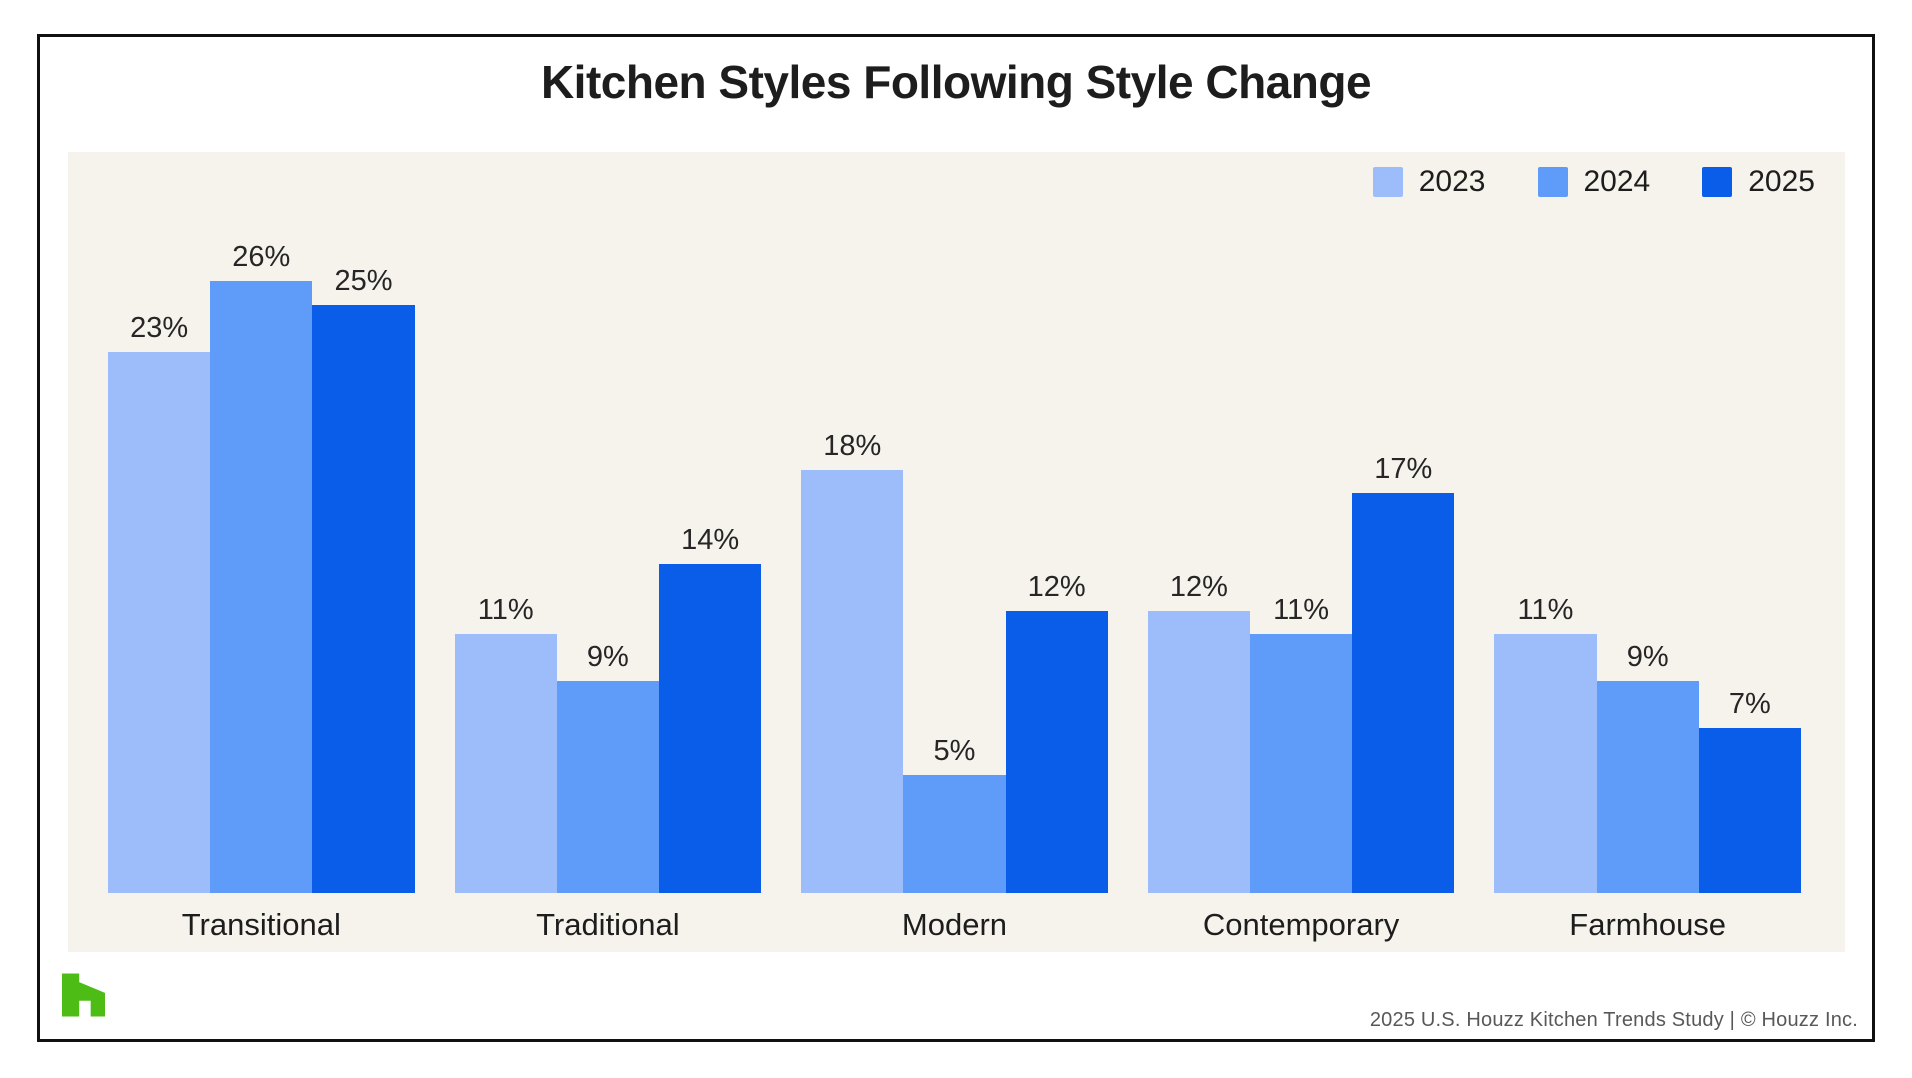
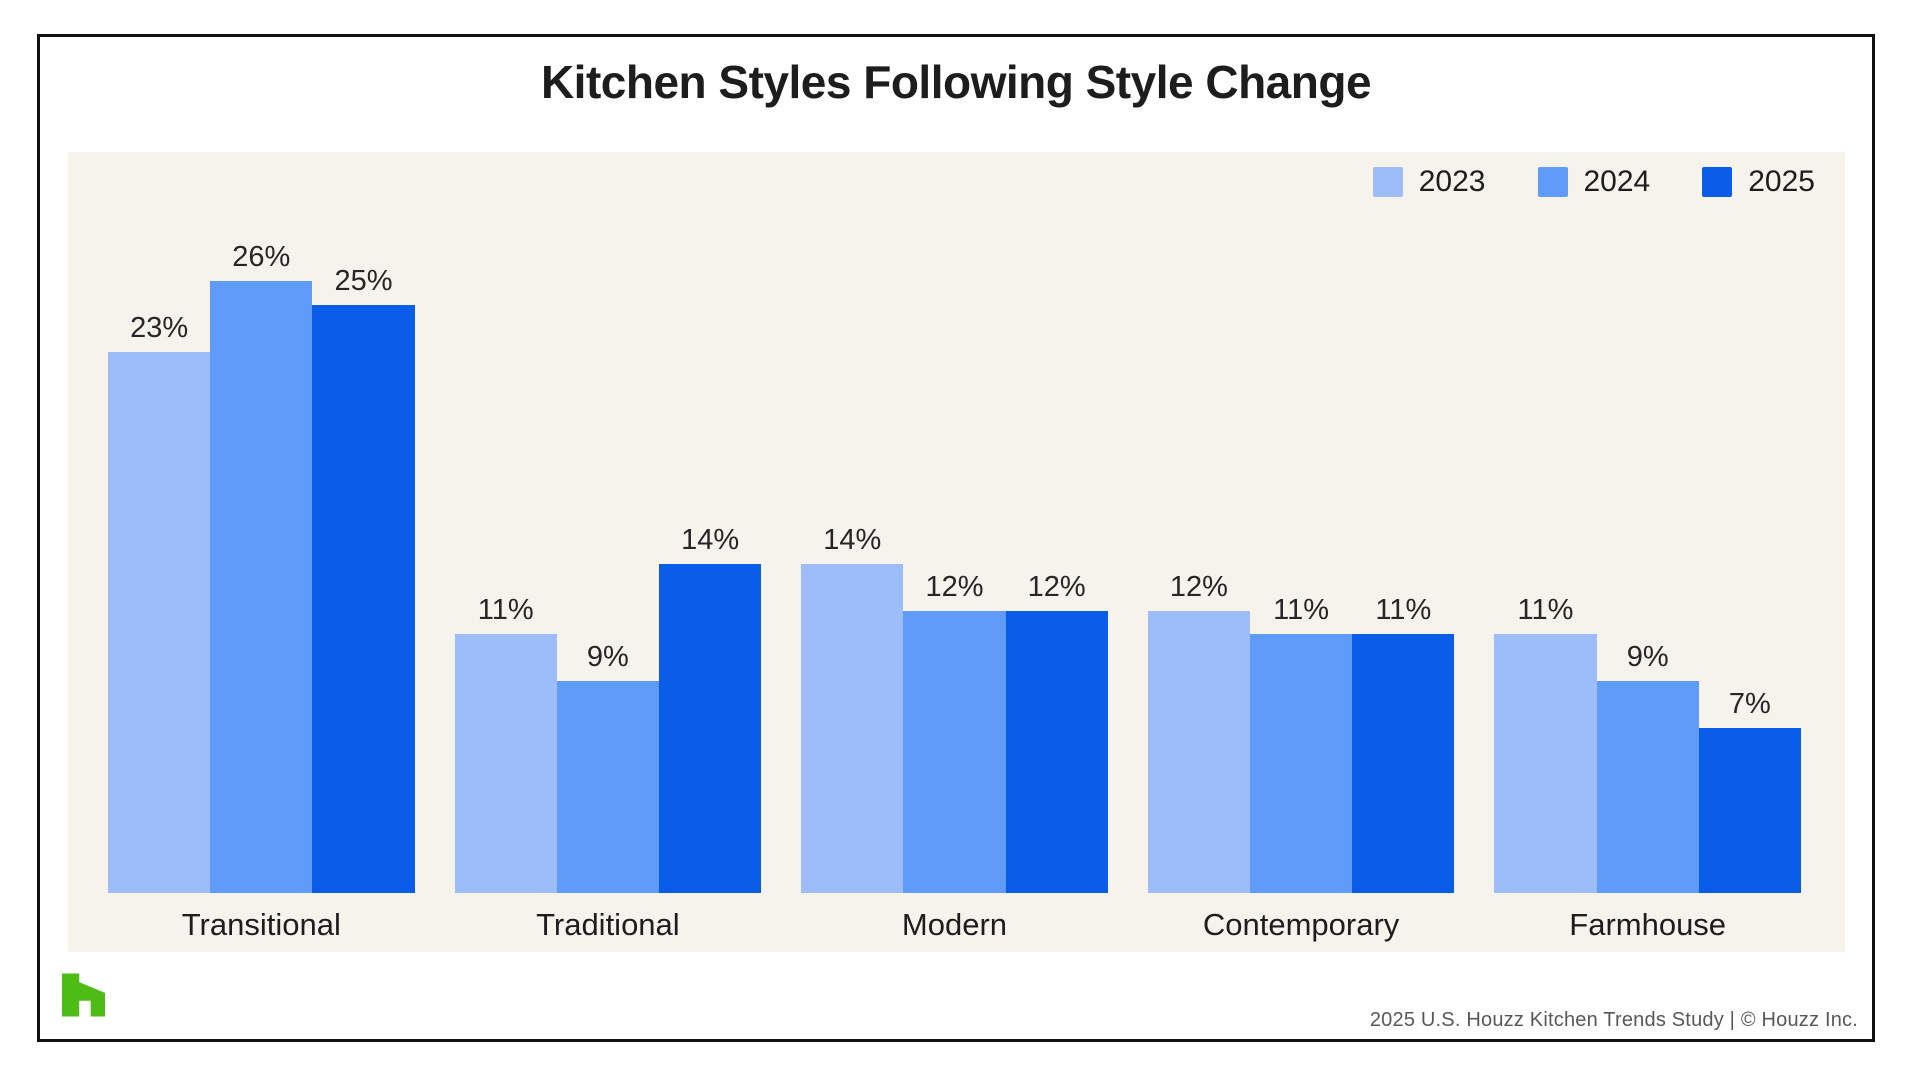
2023/Modern: 18% -> 14%
2024/Modern: 5% -> 12%
2025/Contemporary: 17% -> 11%
